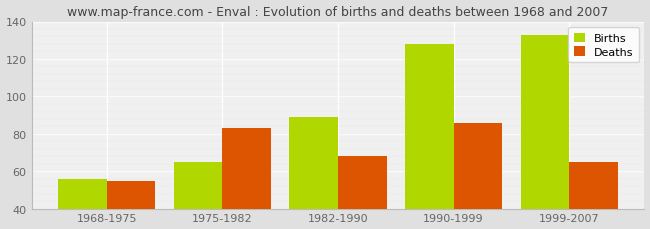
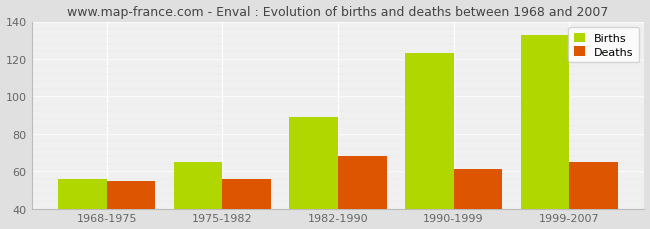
Deaths/1975-1982: 83 -> 56
Births/1990-1999: 128 -> 123
Deaths/1990-1999: 86 -> 61
